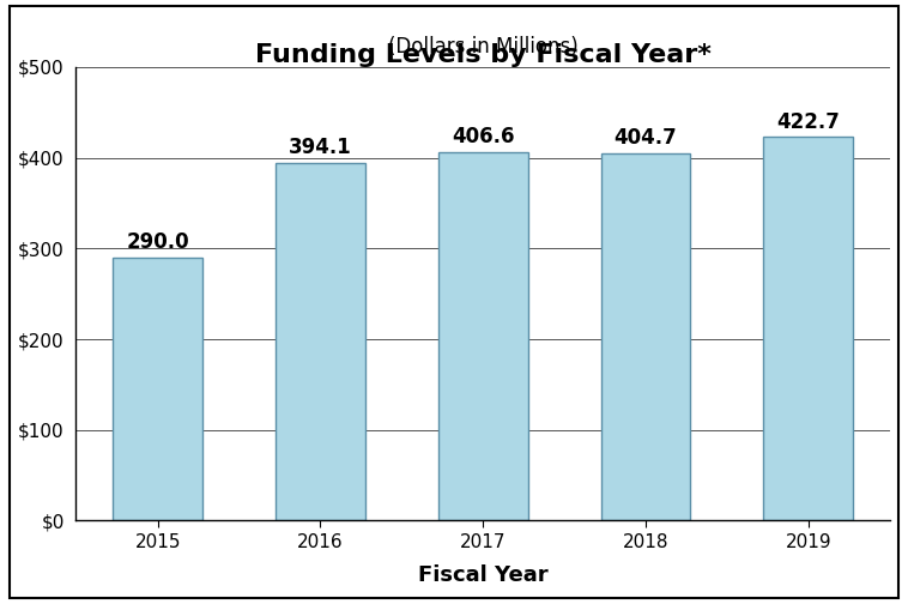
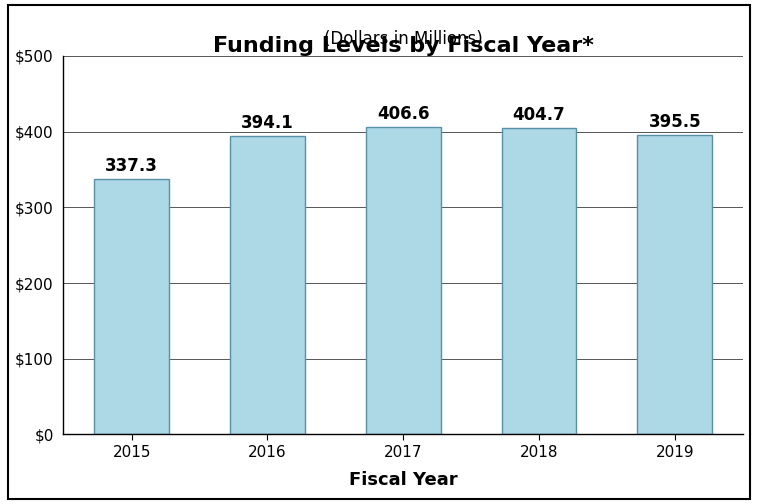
2015: 290.0 -> 337.3
2019: 422.7 -> 395.5
